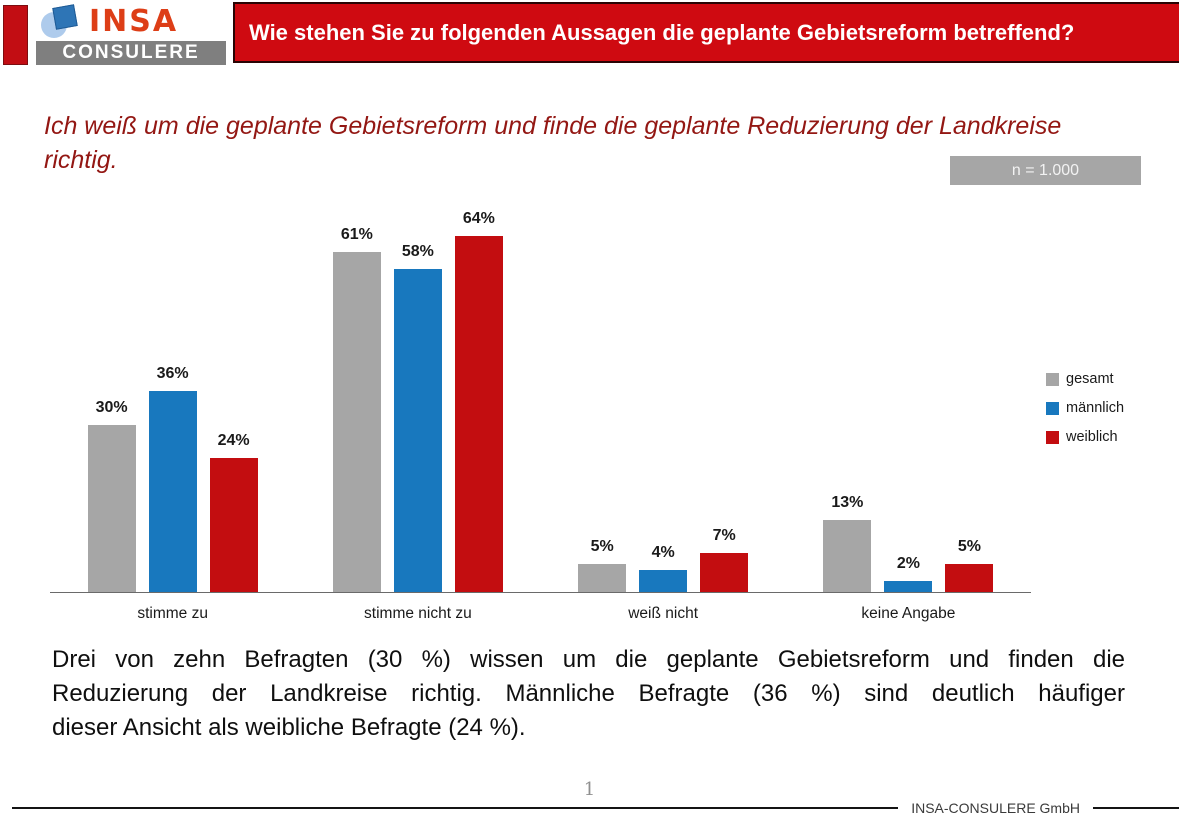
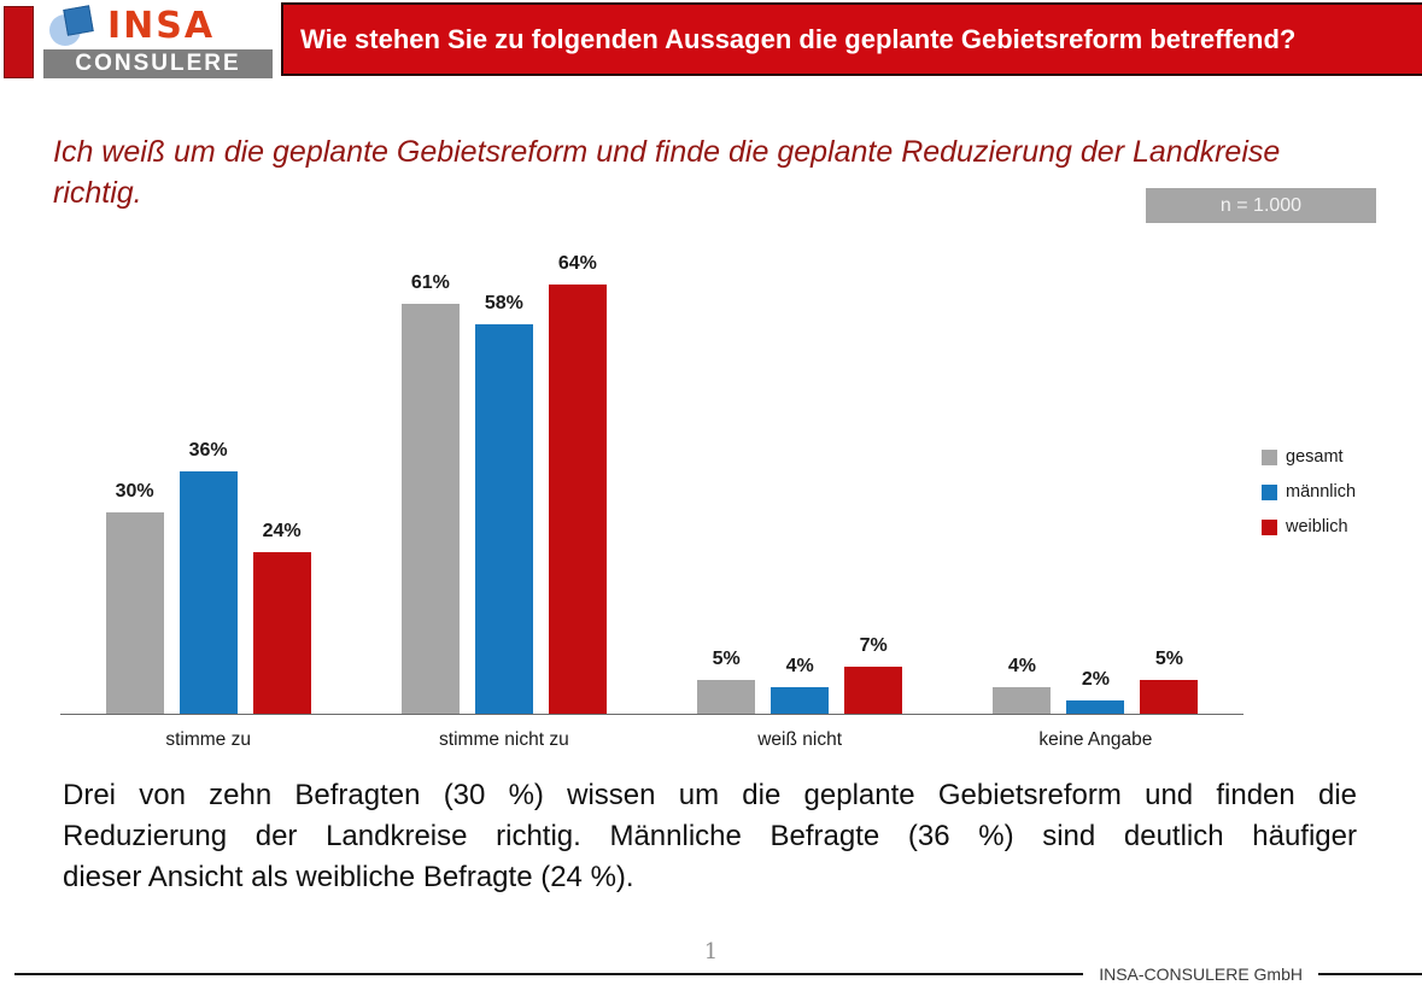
gesamt/keine Angabe: 13% -> 4%
